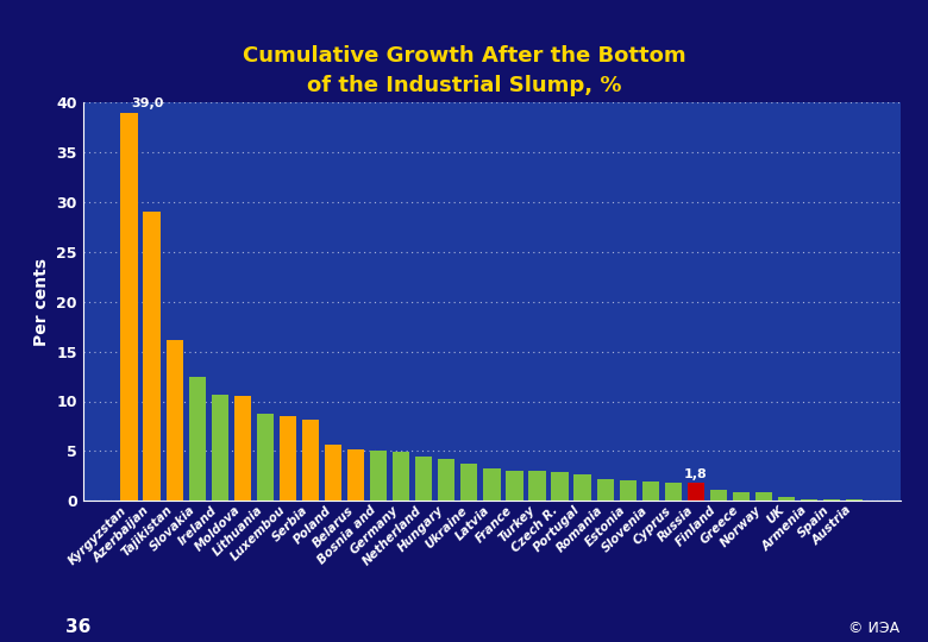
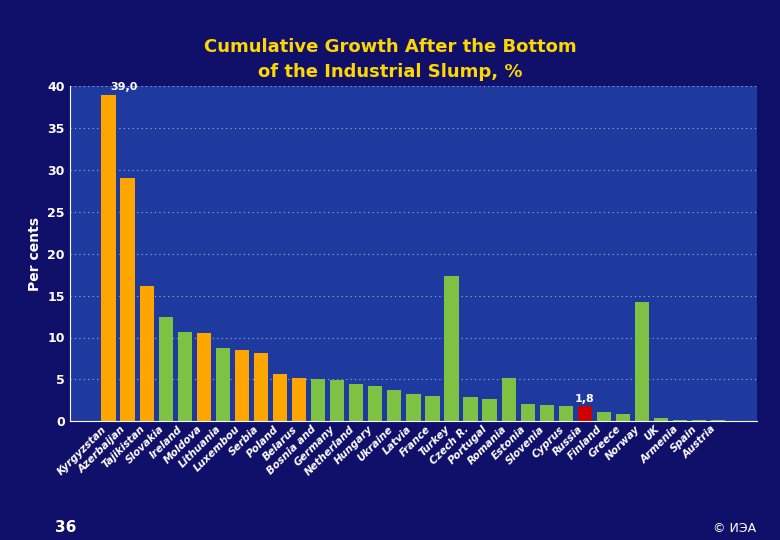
Turkey: 3.0 -> 17.4
Romania: 2.2 -> 5.2
Norway: 0.9 -> 14.2
